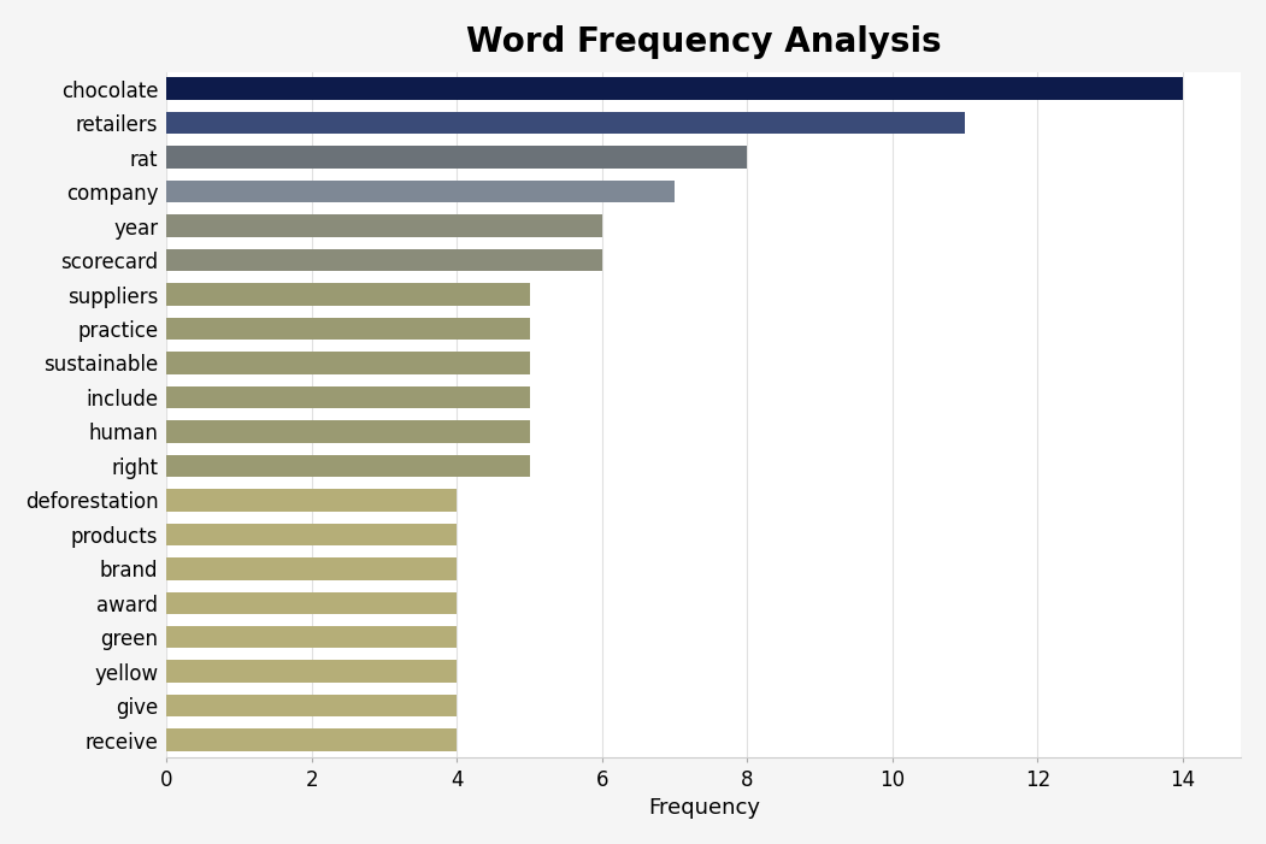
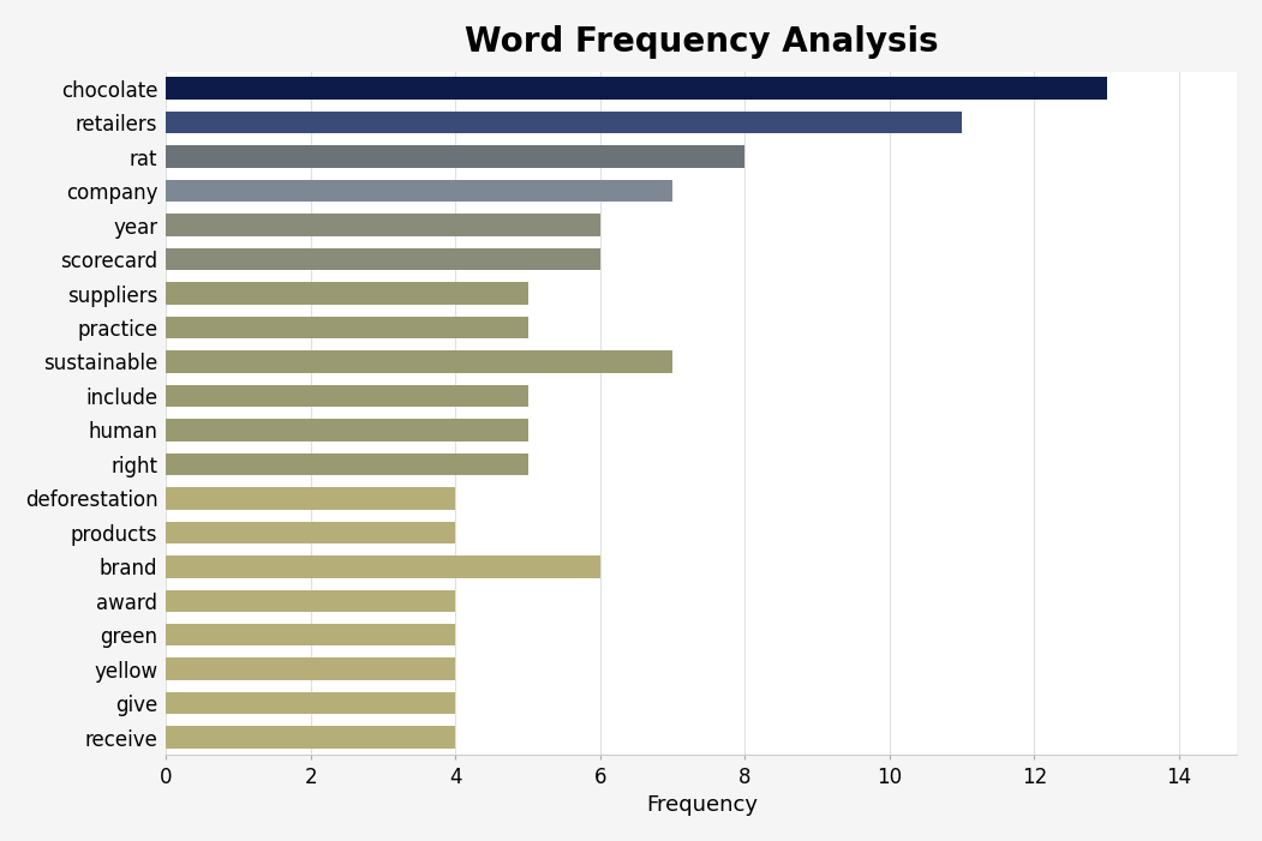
chocolate: 14 -> 13
sustainable: 5 -> 7
brand: 4 -> 6
